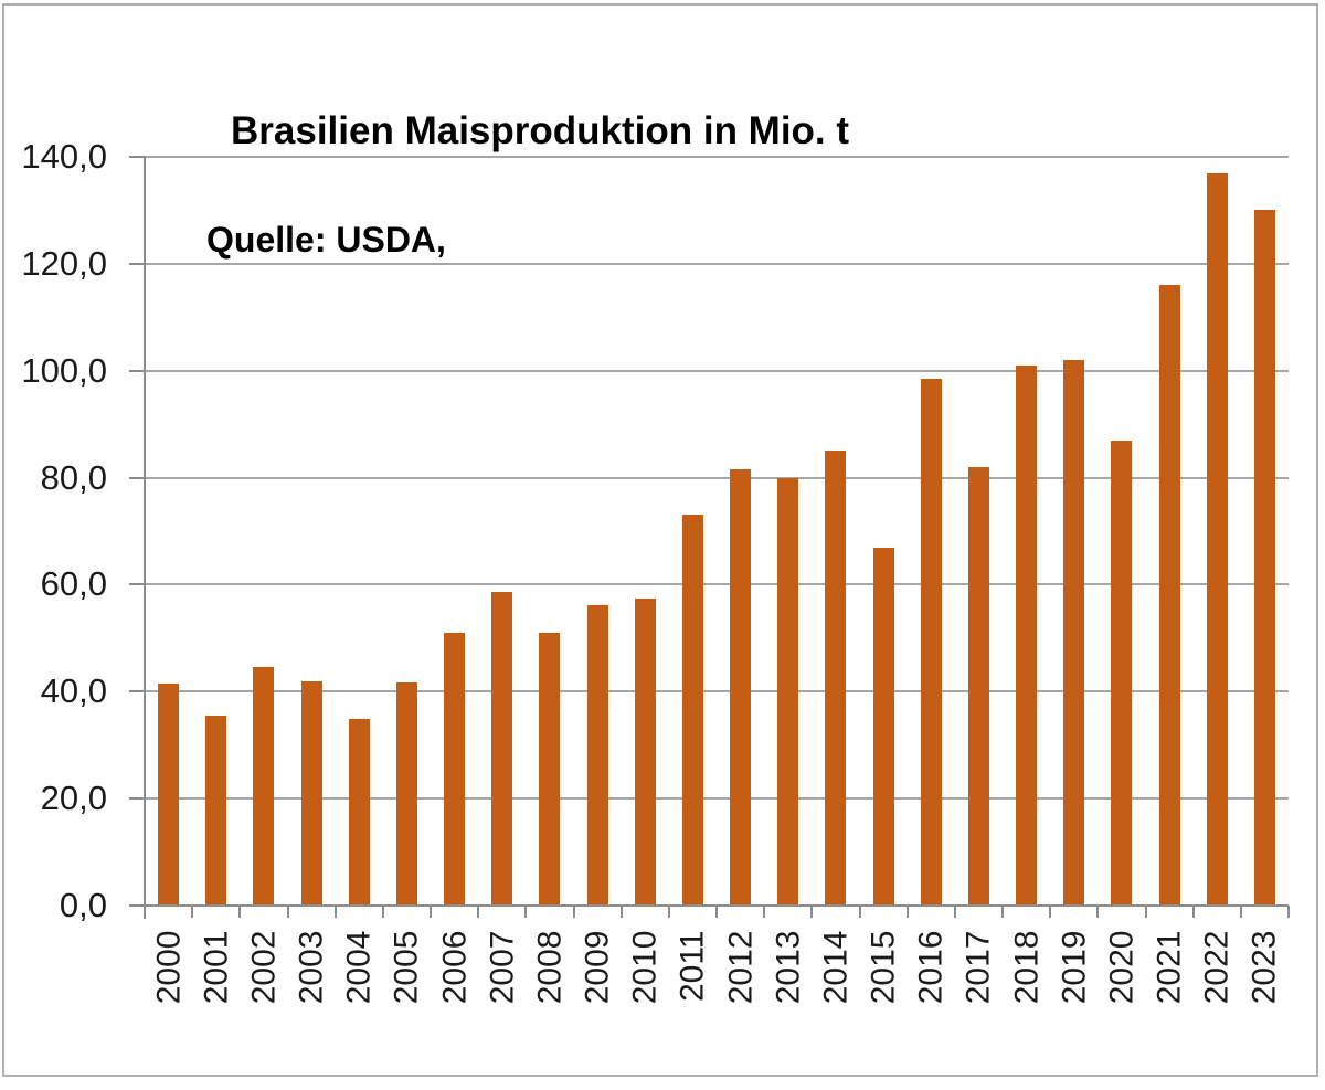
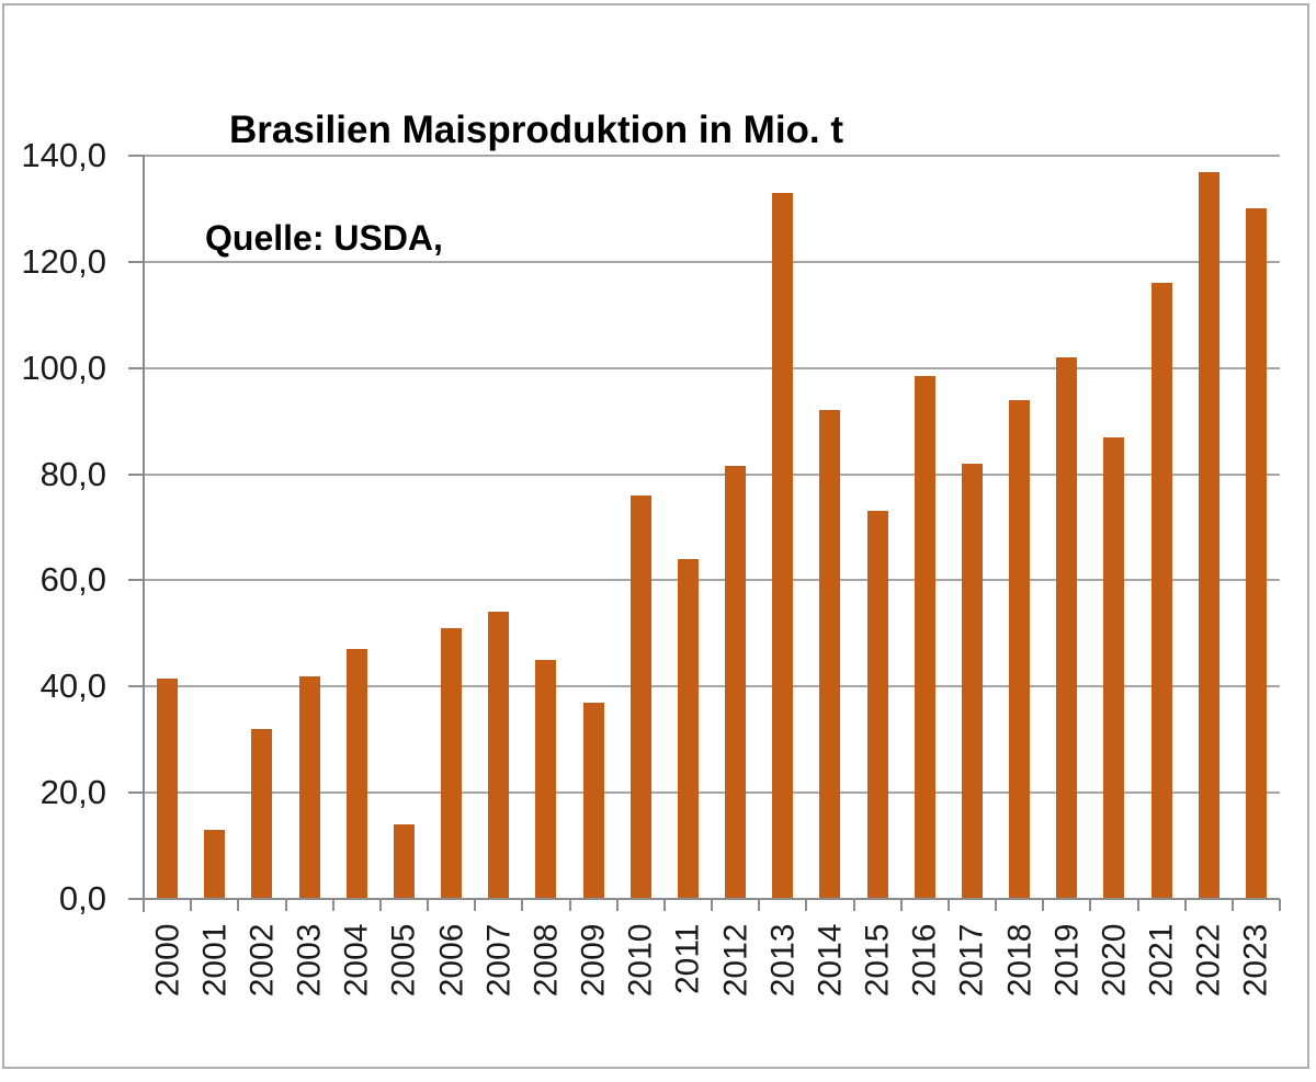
2001: 36 -> 13
2002: 44 -> 32
2004: 35 -> 47
2005: 42 -> 14
2007: 59 -> 54
2008: 51 -> 45
2009: 56 -> 37
2010: 57 -> 76
2011: 73 -> 64
2013: 80 -> 133
2014: 85 -> 92
2015: 67 -> 73
2018: 101 -> 94
